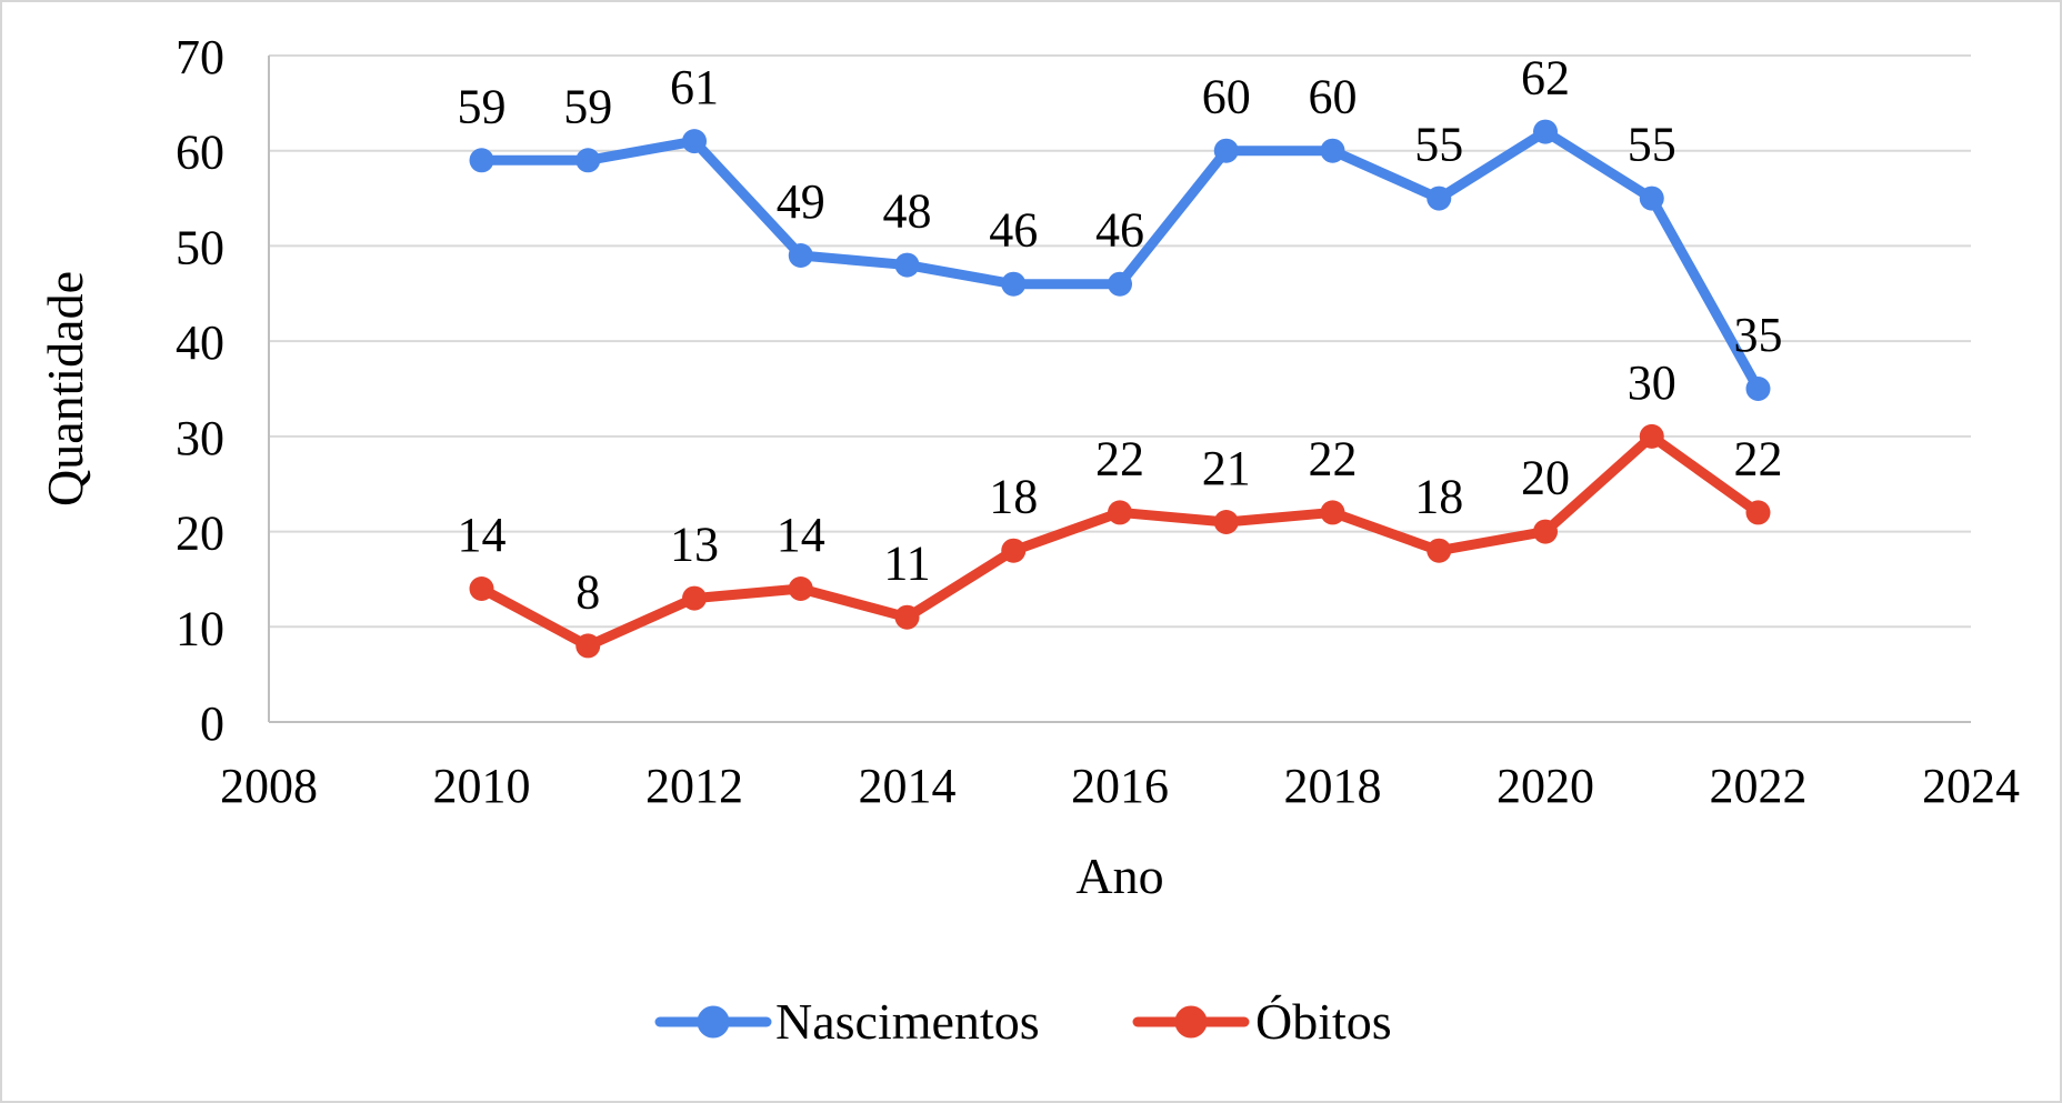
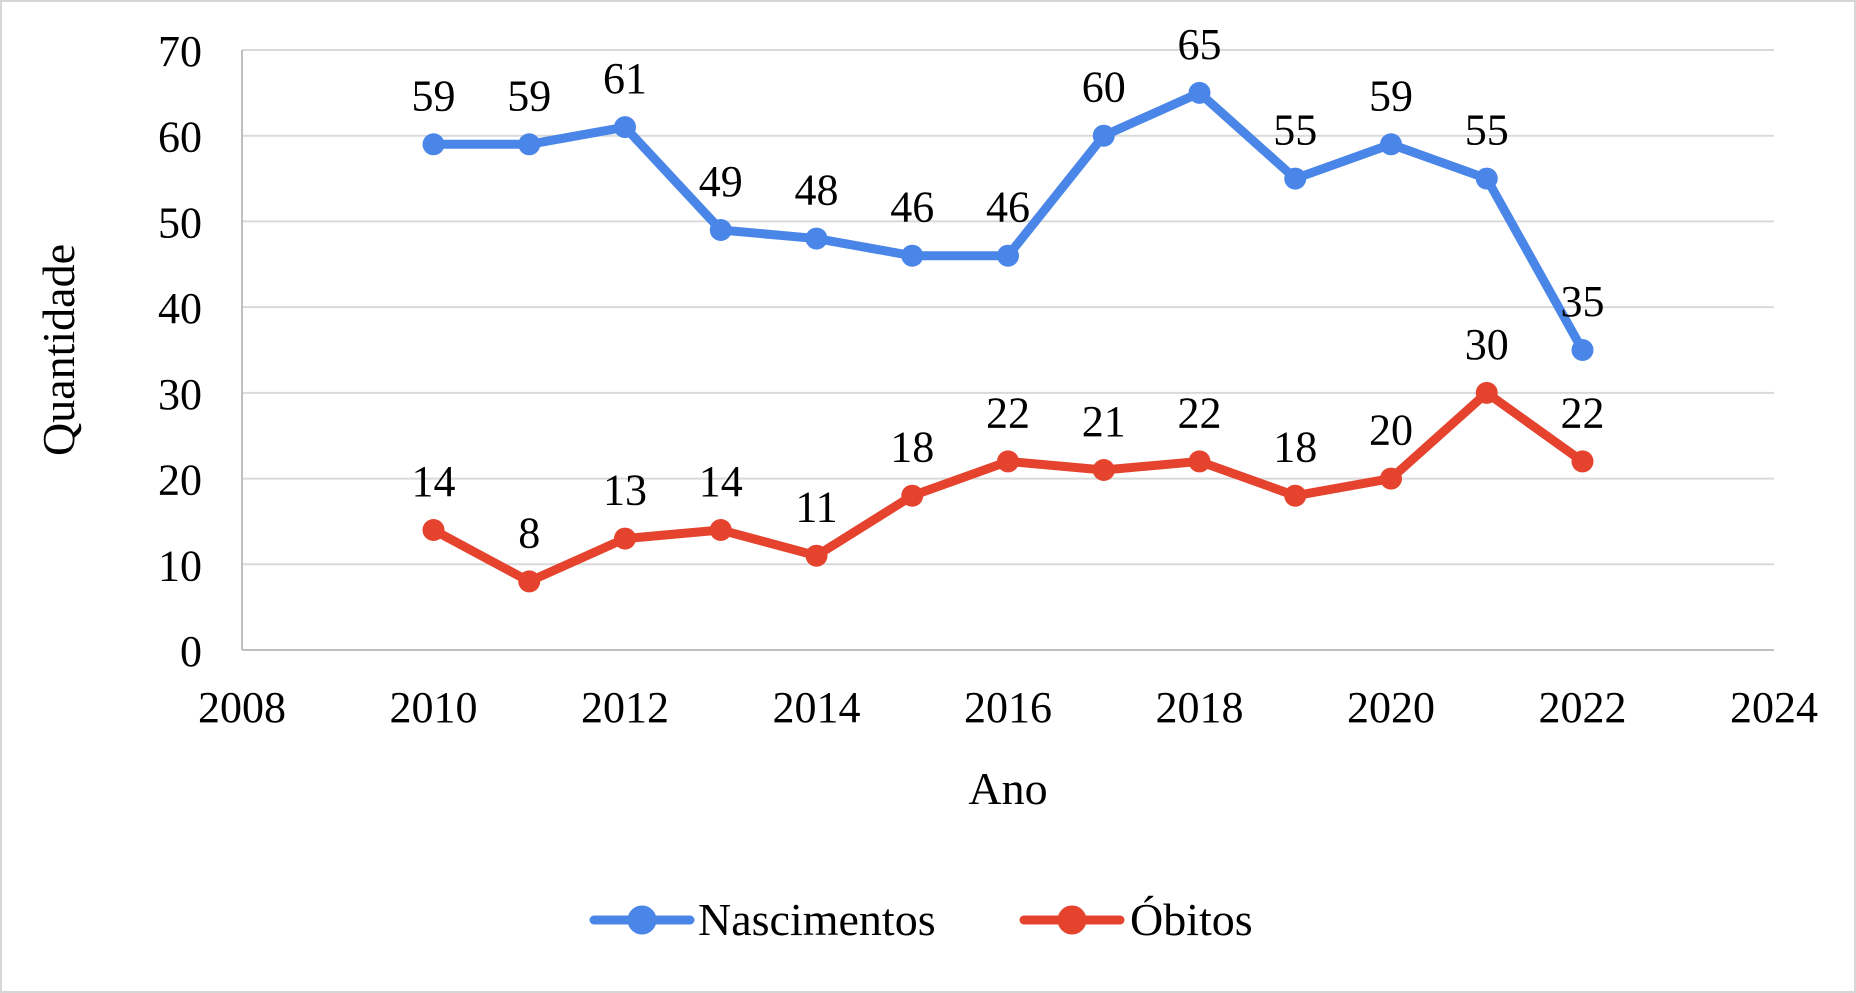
Nascimentos/2018: 60 -> 65
Nascimentos/2020: 62 -> 59
